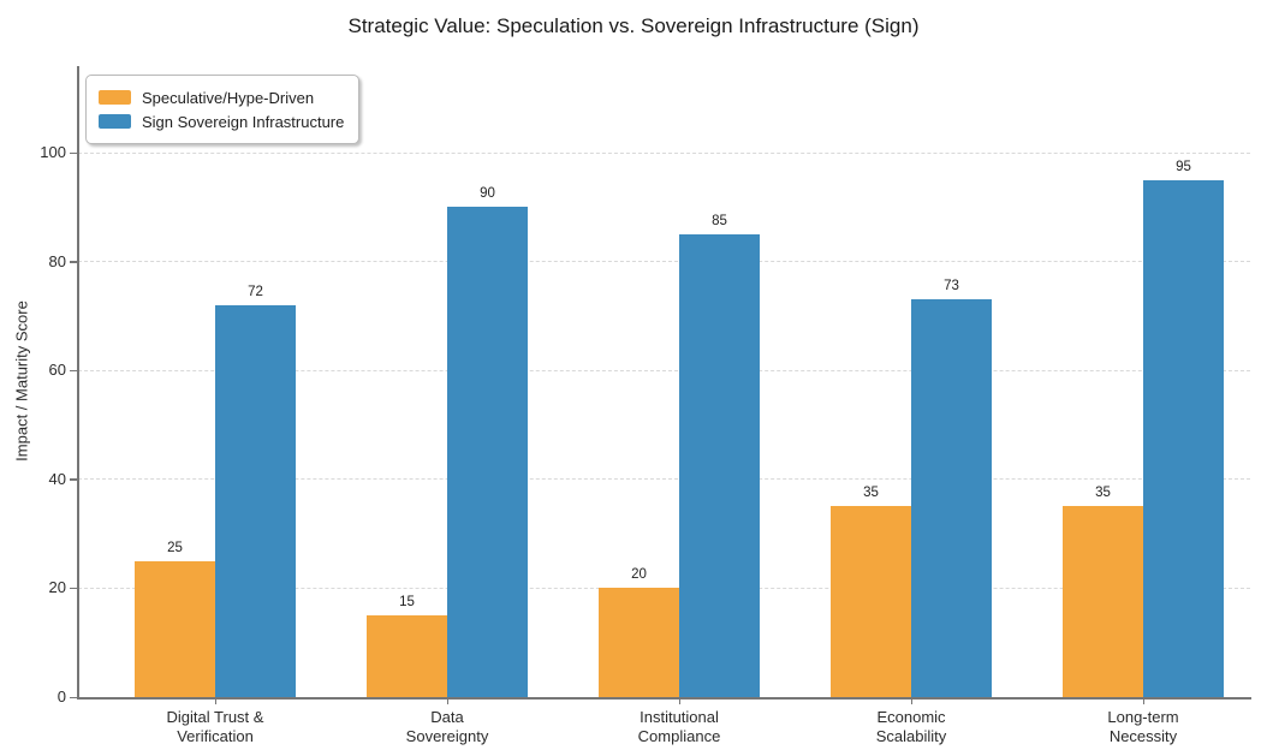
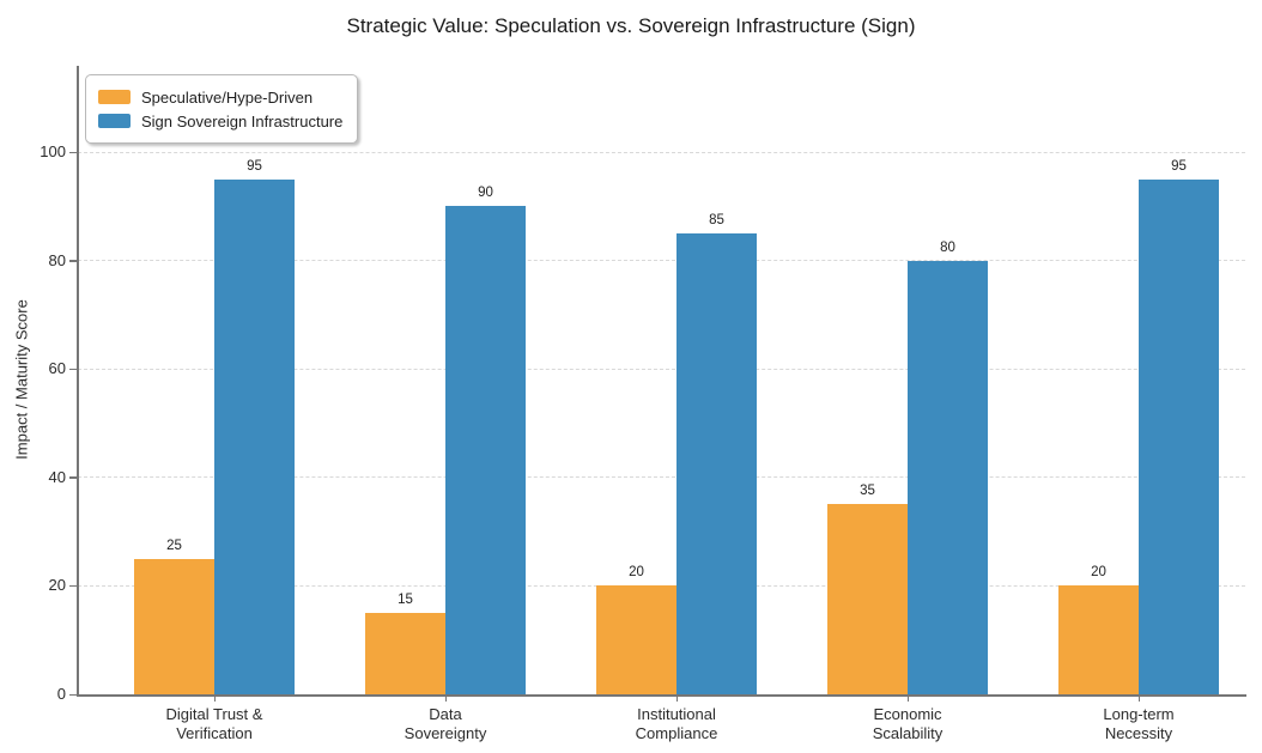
Sign Sovereign Infrastructure/Digital Trust & Verification: 72 -> 95
Sign Sovereign Infrastructure/Economic Scalability: 73 -> 80
Speculative/Hype-Driven/Long-term Necessity: 35 -> 20
